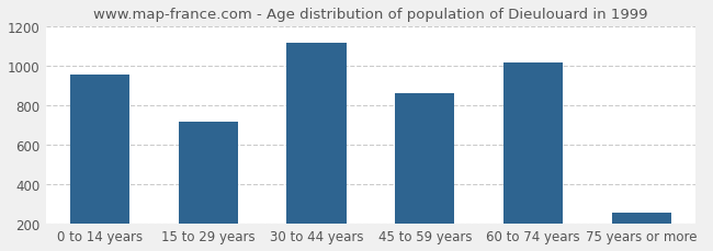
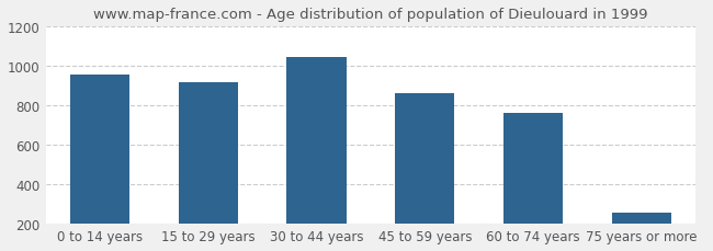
15 to 29 years: 720 -> 920
30 to 44 years: 1120 -> 1040
60 to 74 years: 1020 -> 760
